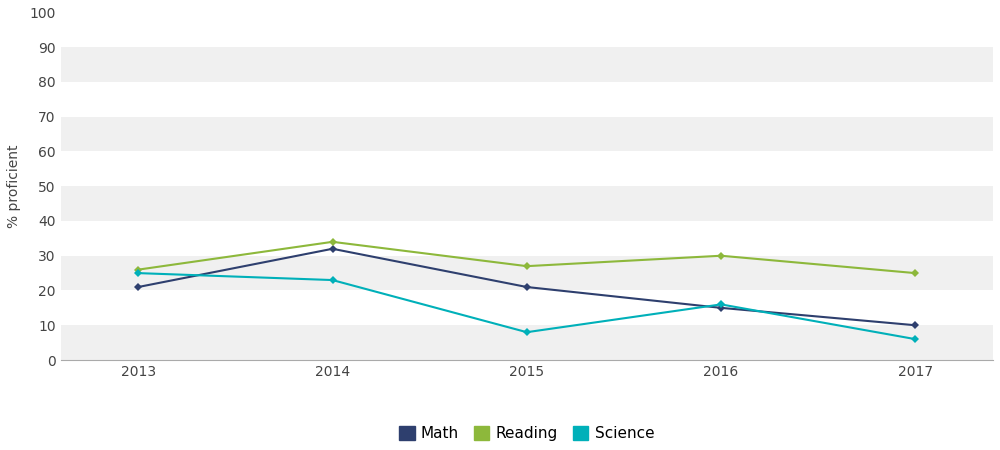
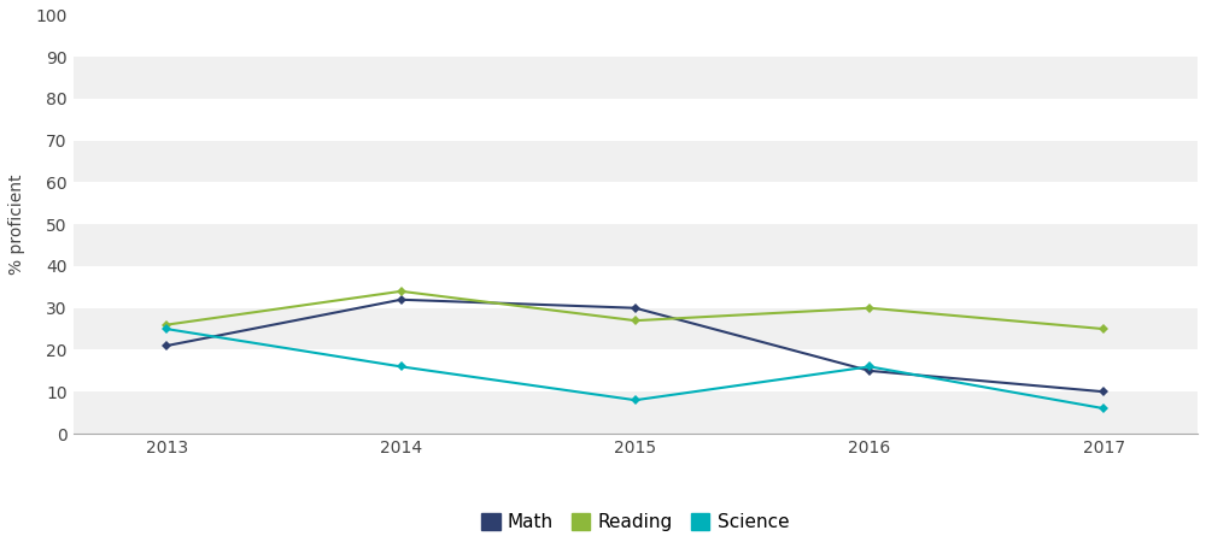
Science/2014: 23 -> 16
Math/2015: 21 -> 30
